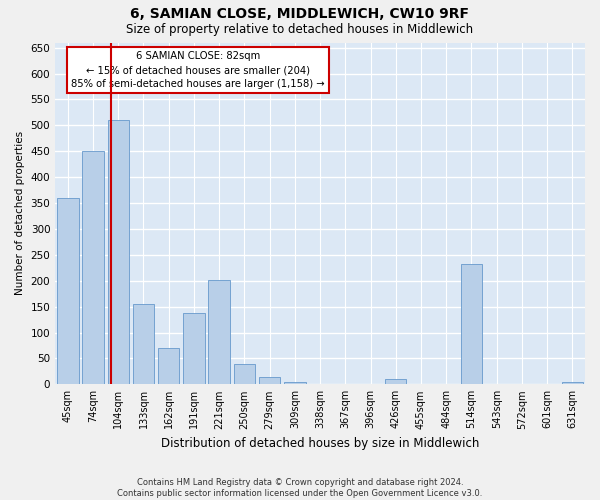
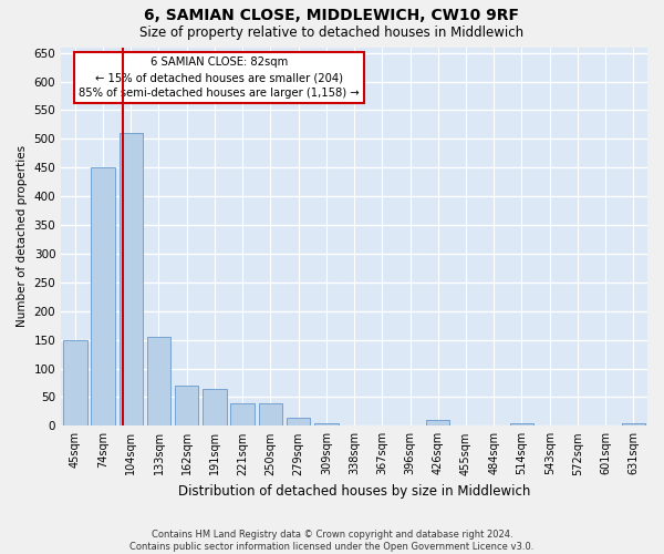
45sqm: 360 -> 150
191sqm: 138 -> 65
221sqm: 202 -> 40
514sqm: 232 -> 5
